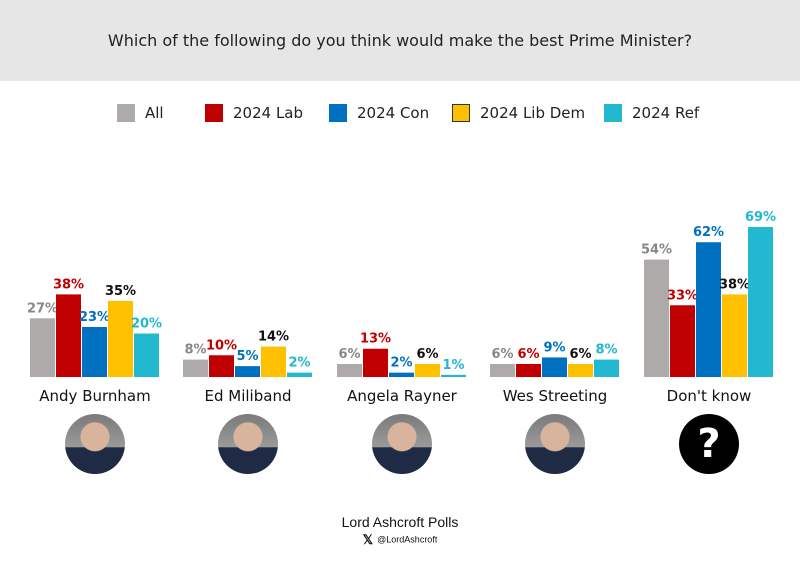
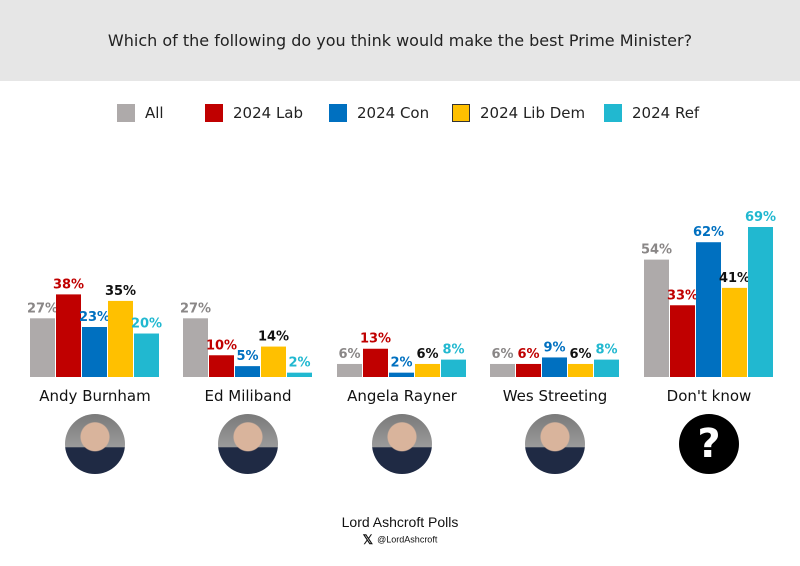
All/Ed Miliband: 8% -> 27%
2024 Ref/Angela Rayner: 1% -> 8%
2024 Lib Dem/Don't know: 38% -> 41%
